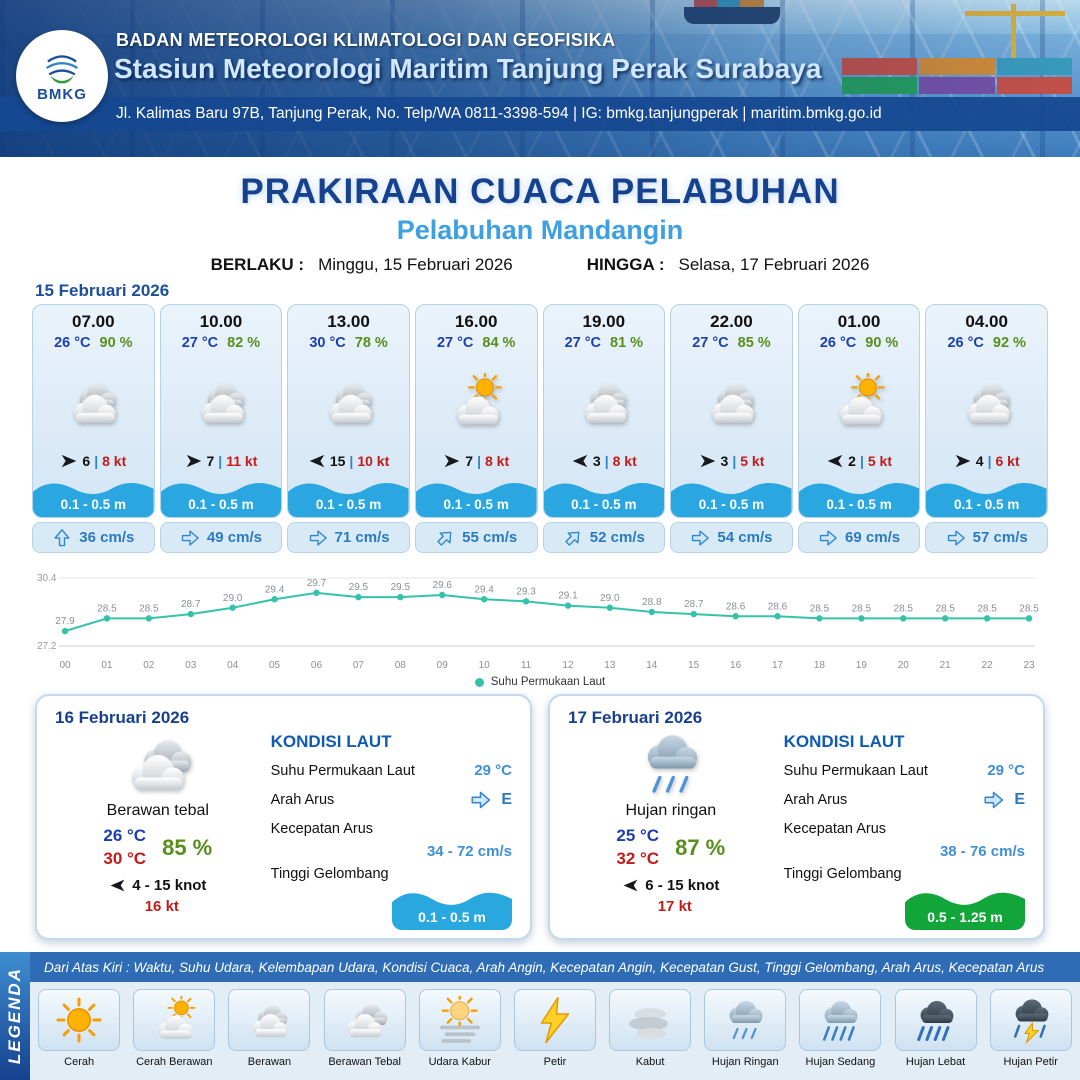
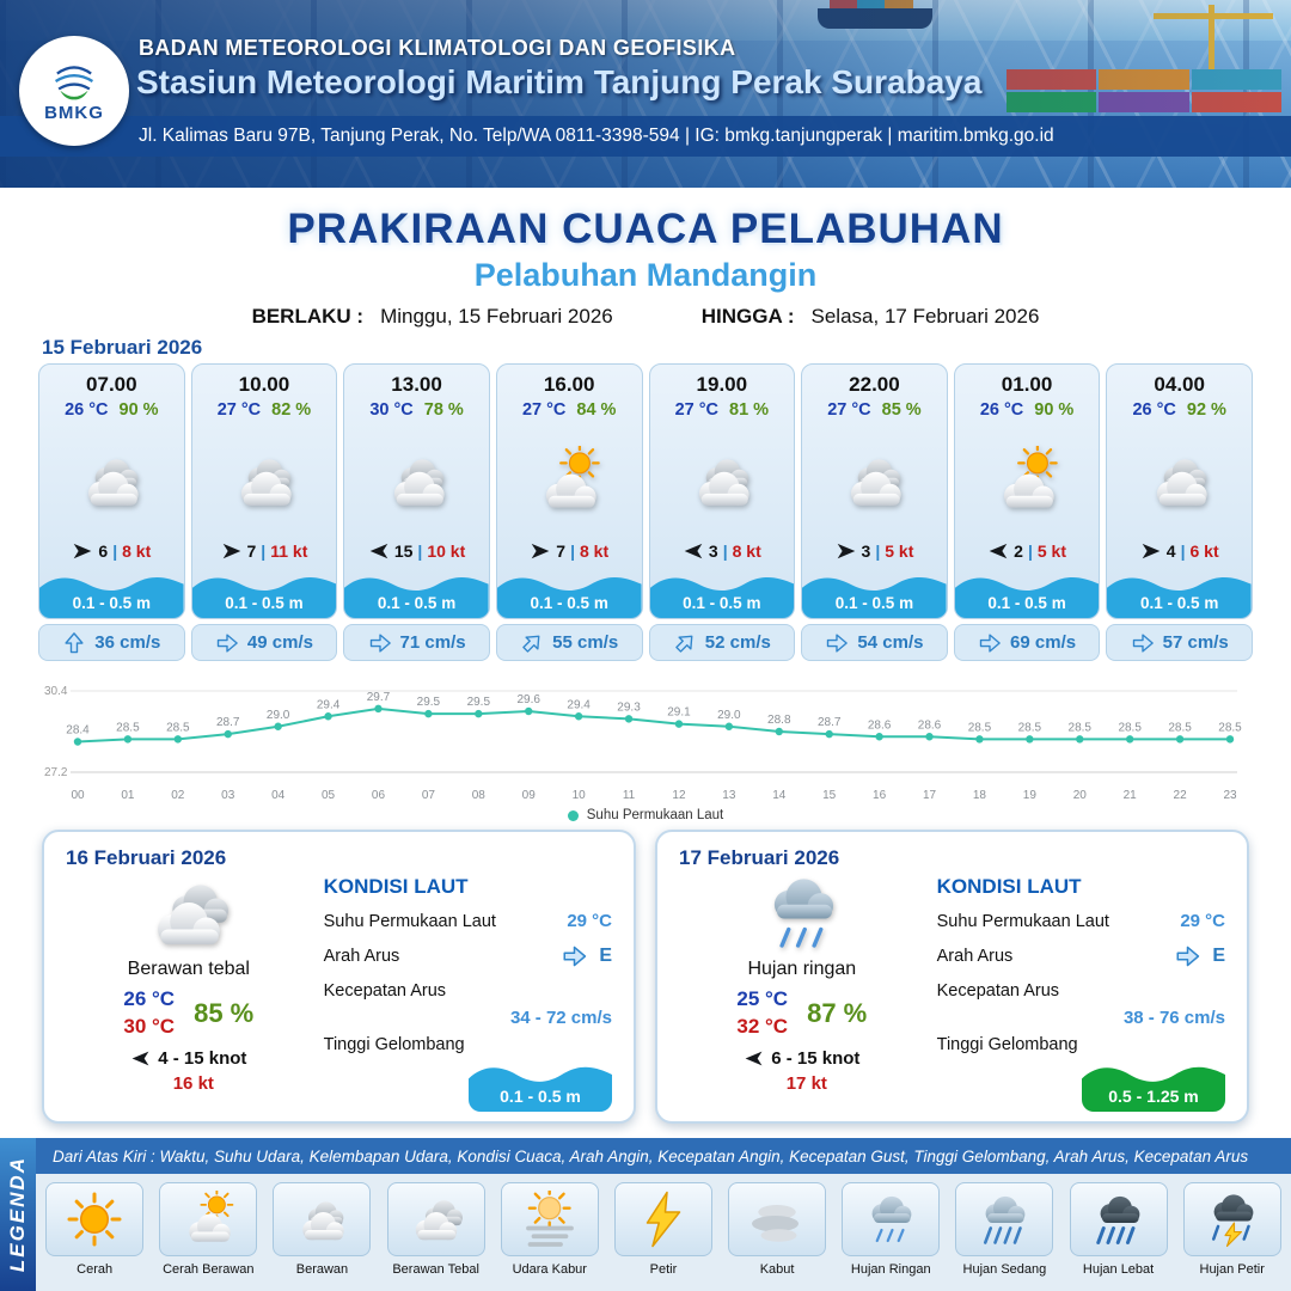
00: 27.9 -> 28.4
